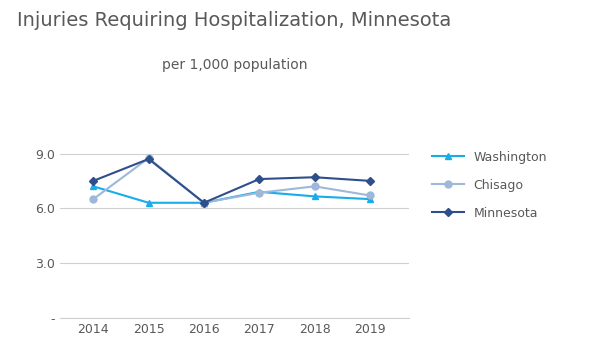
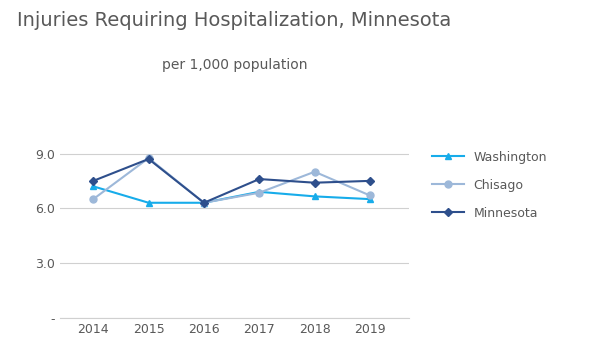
Chisago/2018: 7.2 -> 8.0
Minnesota/2018: 7.7 -> 7.4
